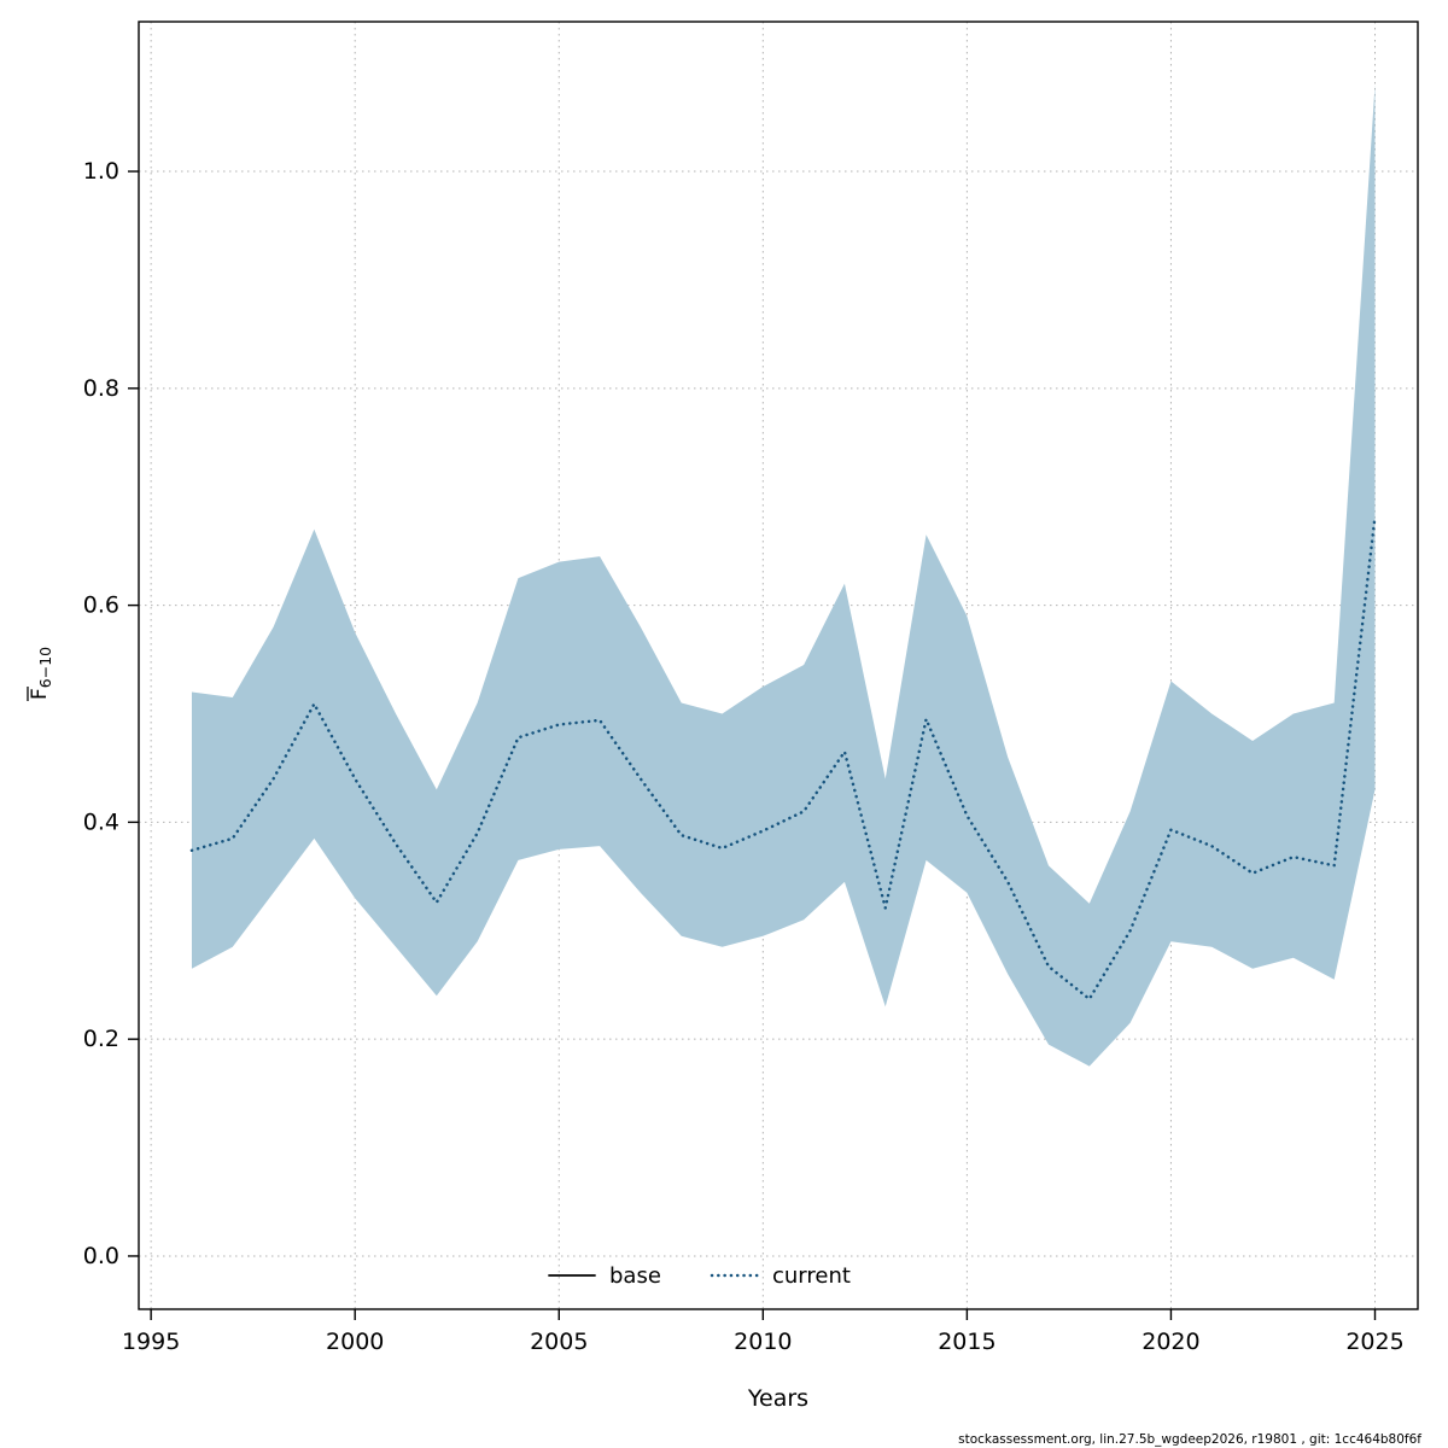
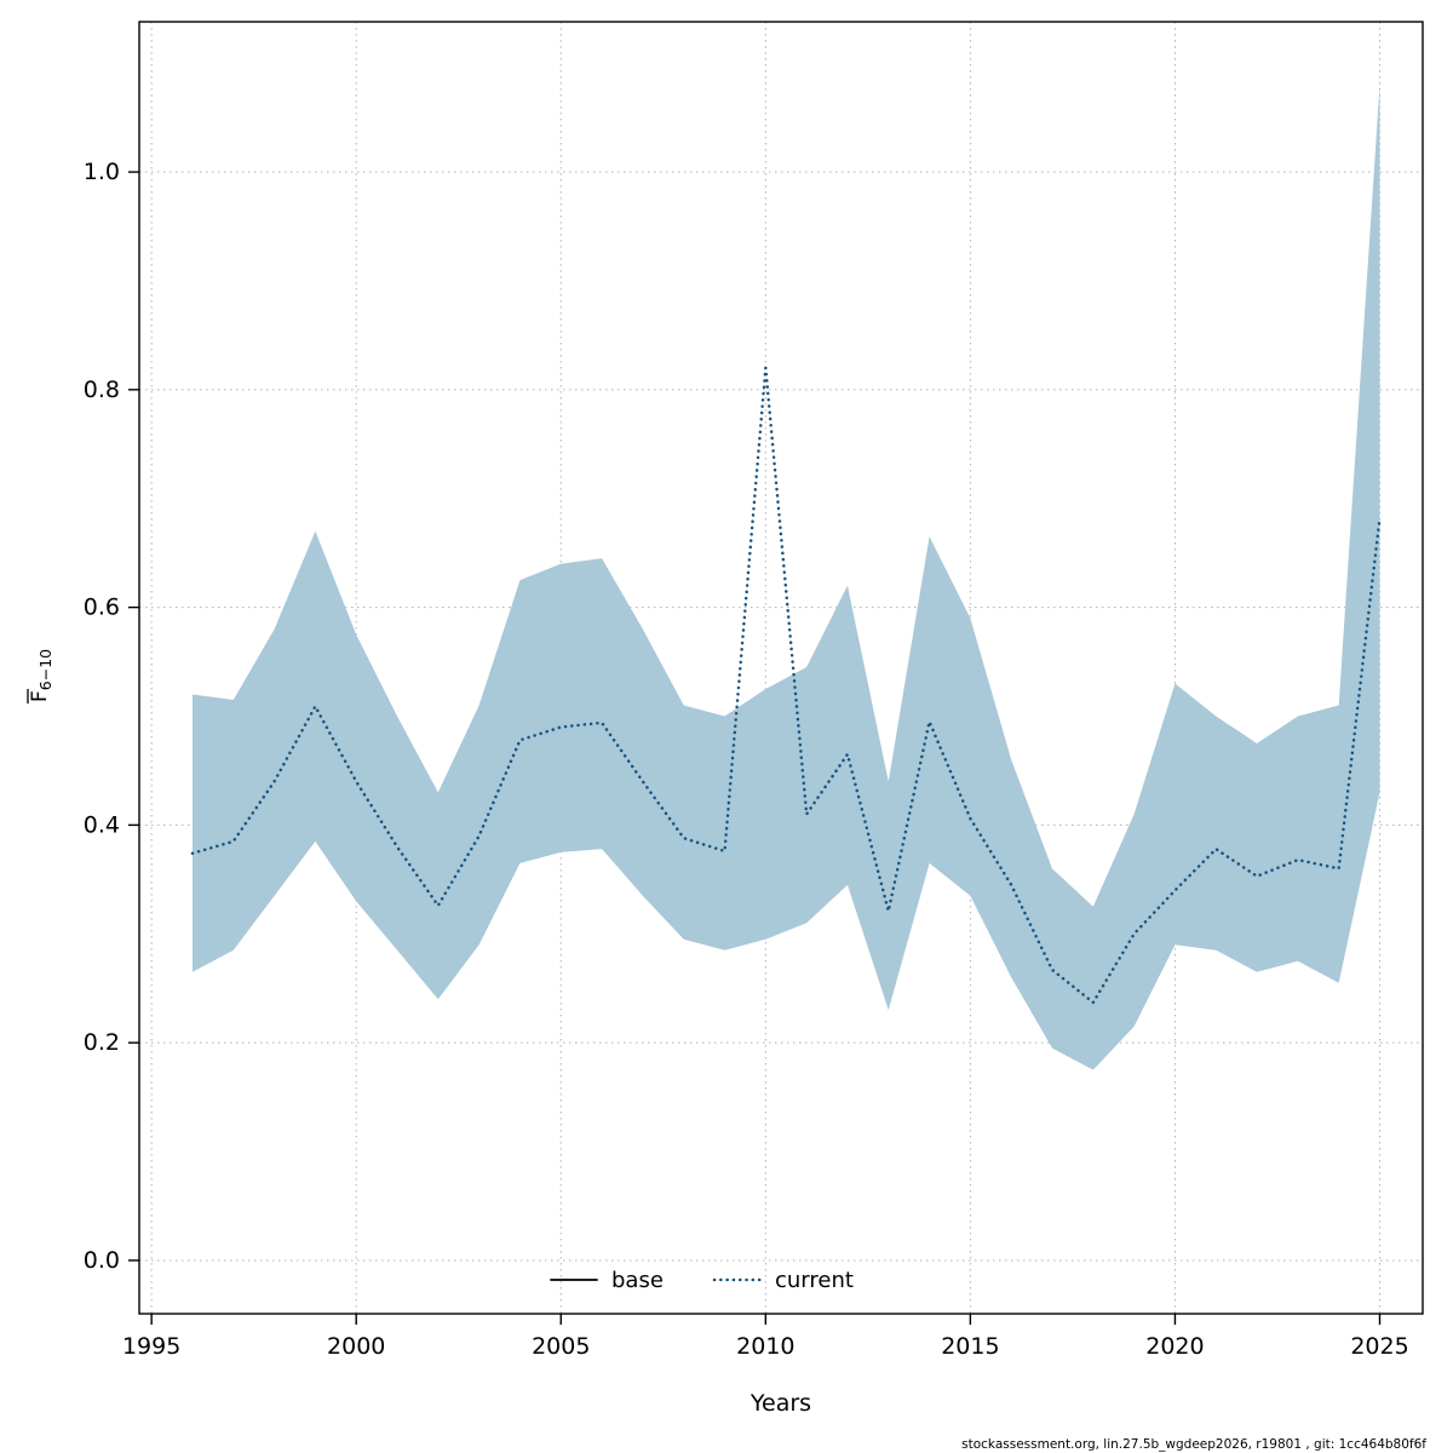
2010: 0.39 -> 0.82
2020: 0.39 -> 0.34
